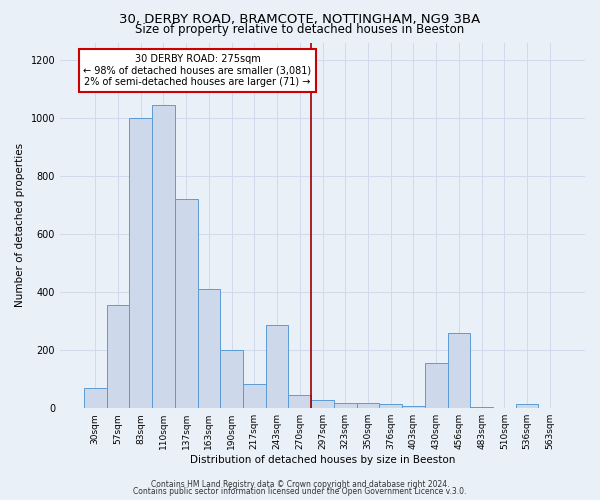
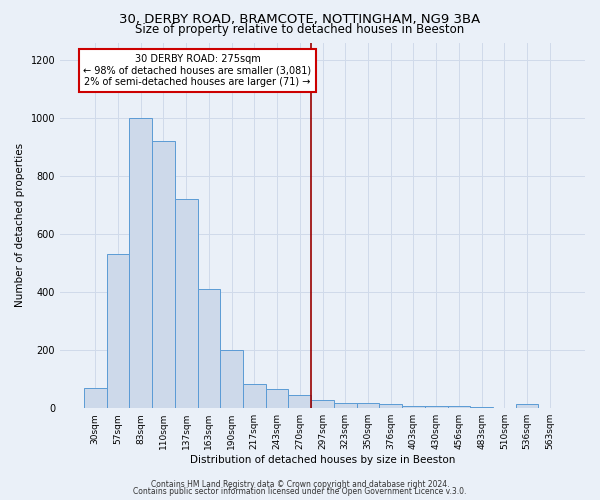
57sqm: 355 -> 530
110sqm: 1045 -> 920
243sqm: 285 -> 65
430sqm: 155 -> 6
456sqm: 260 -> 6
